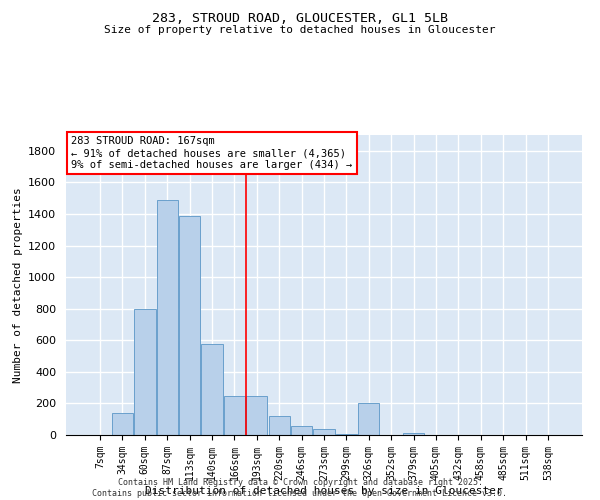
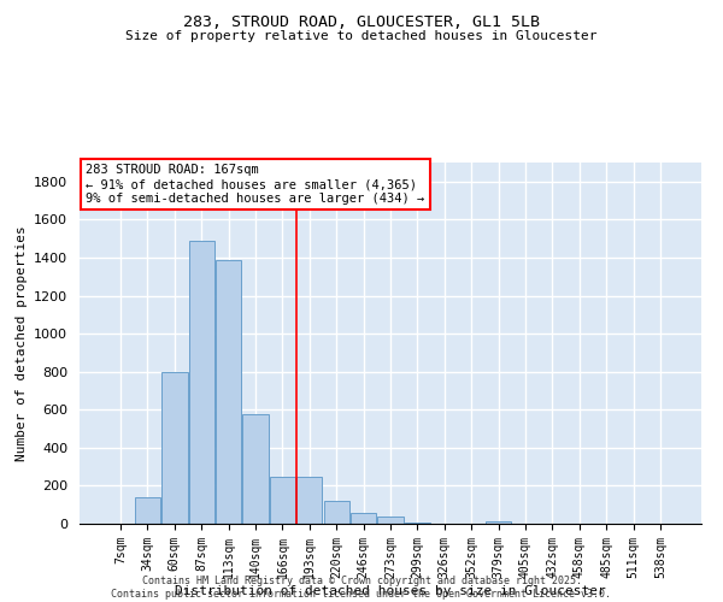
326sqm: 200 -> 0
